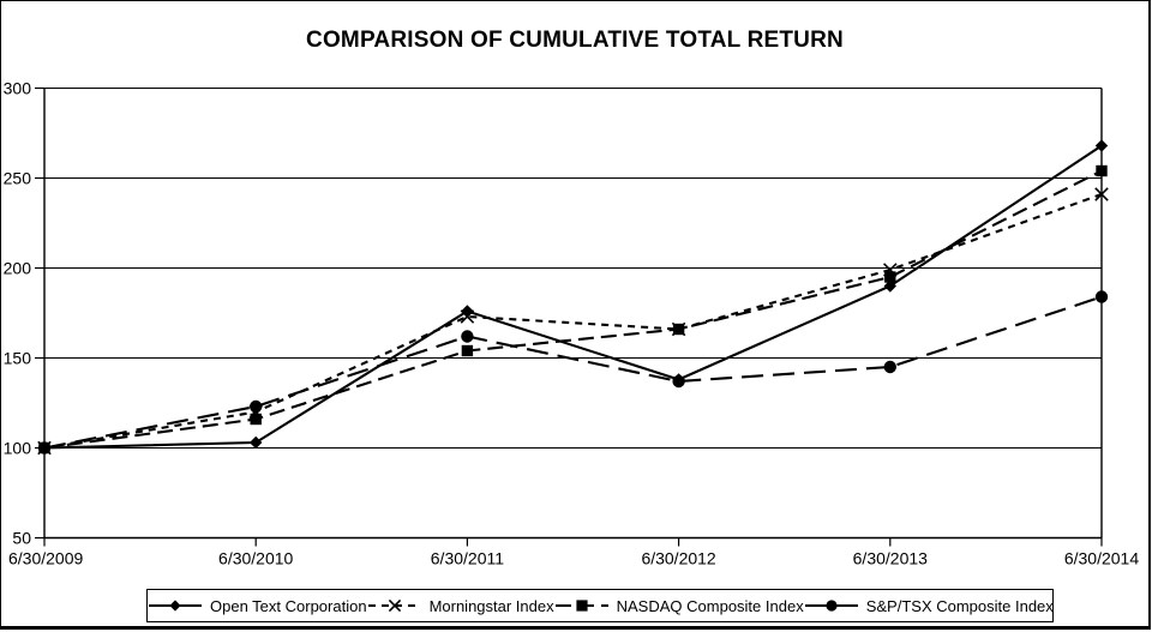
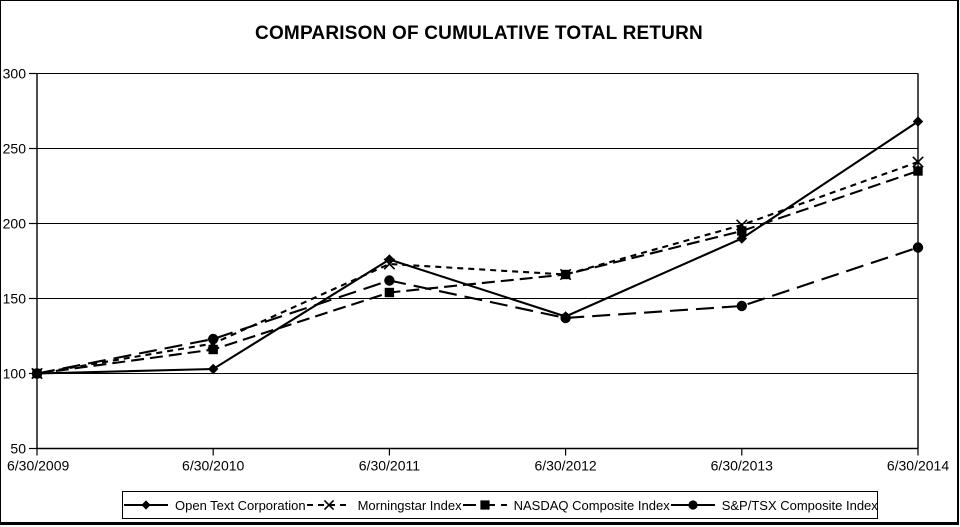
NASDAQ Composite Index/6/30/2014: 254 -> 235
